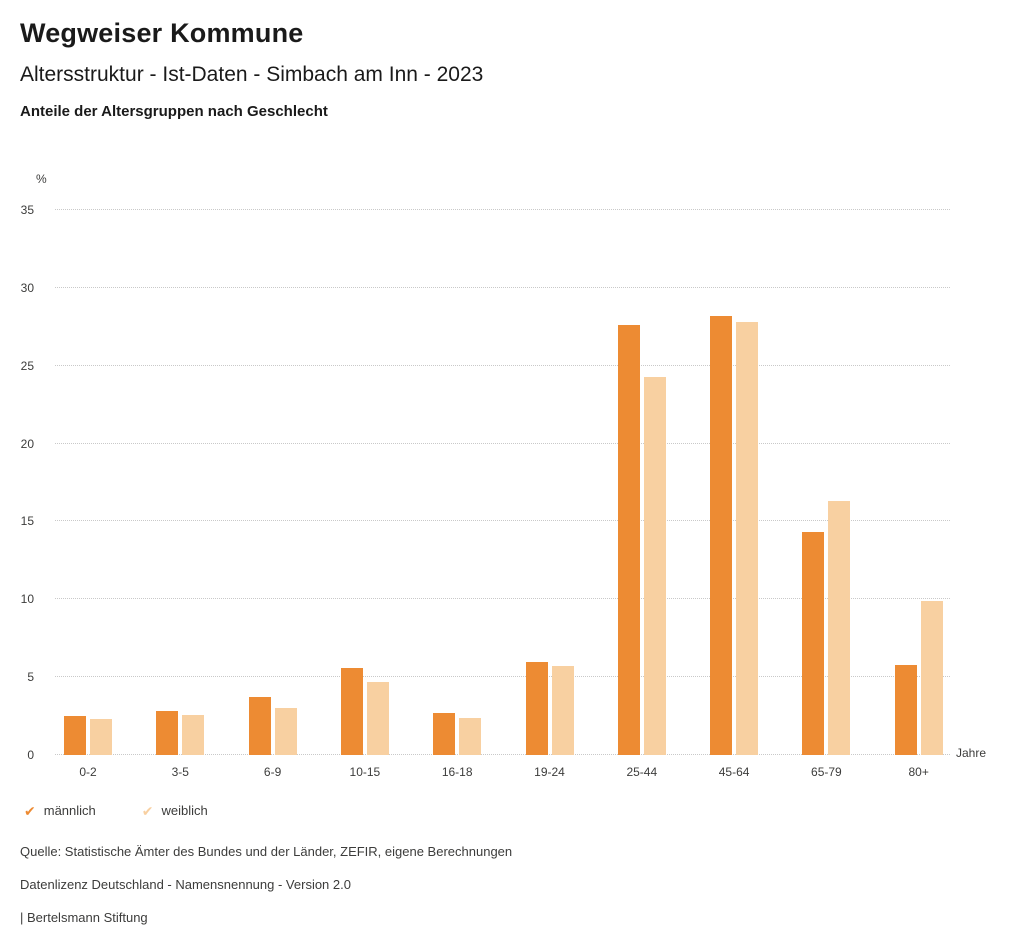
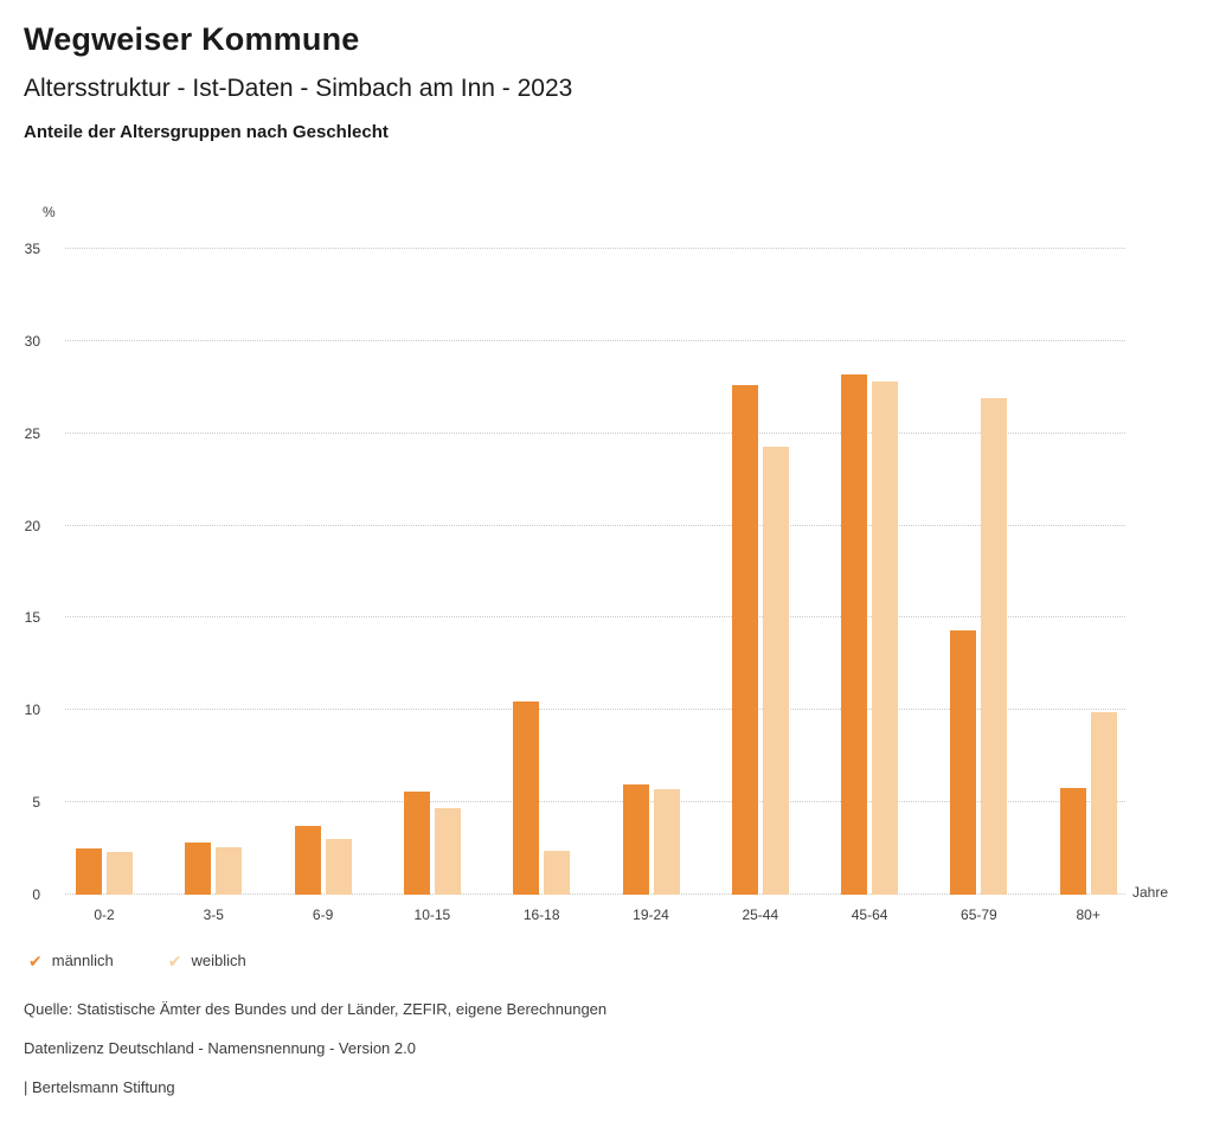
männlich/16-18: 2.7 -> 10.5
weiblich/65-79: 16.3 -> 26.9
